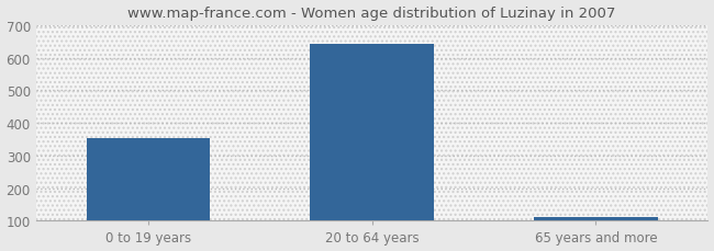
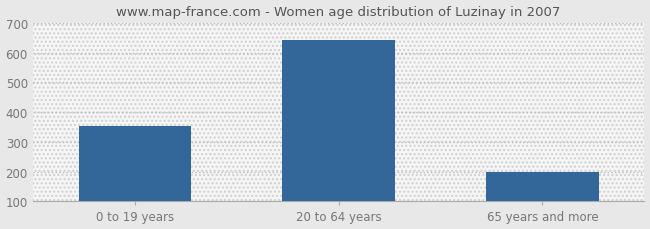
65 years and more: 113 -> 200
